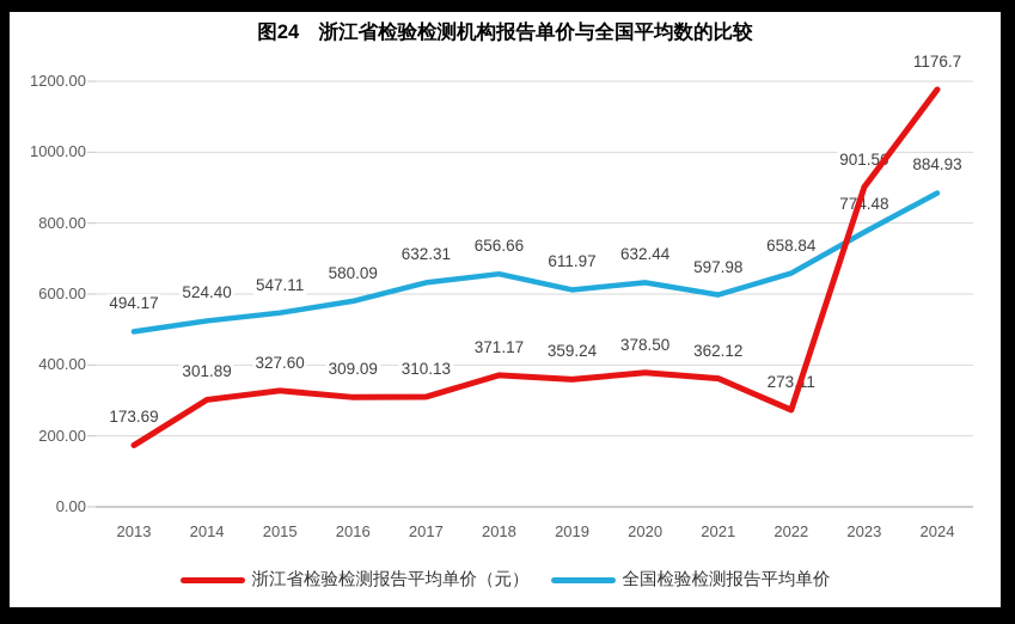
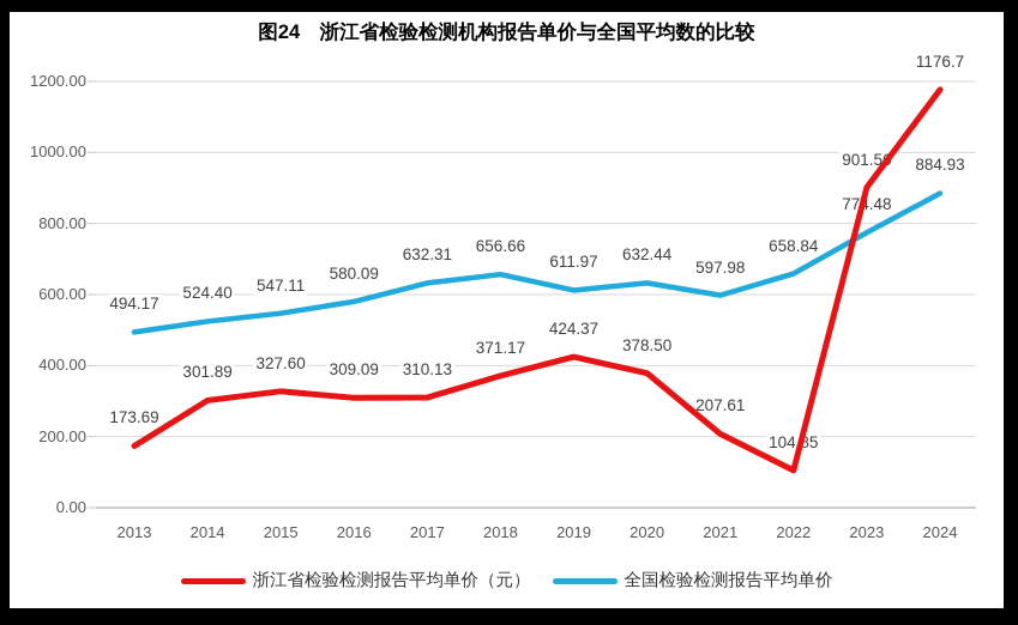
浙江省检验检测报告平均单价（元）/2019: 359.24 -> 424.37
浙江省检验检测报告平均单价（元）/2021: 362.12 -> 207.61
浙江省检验检测报告平均单价（元）/2022: 273.11 -> 104.85
